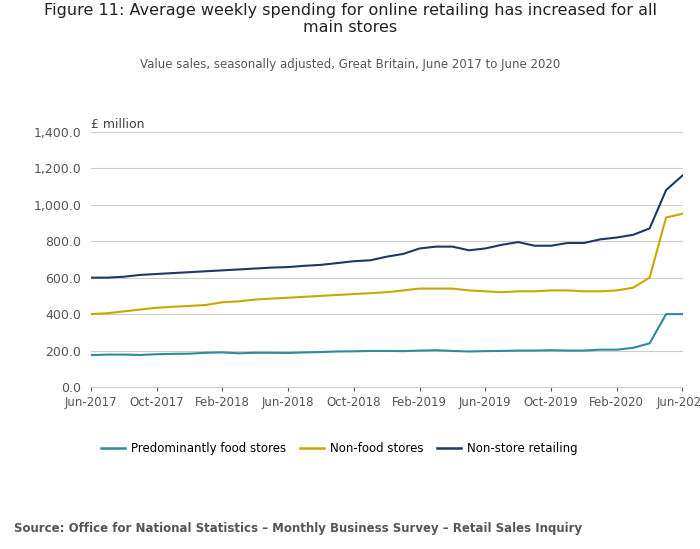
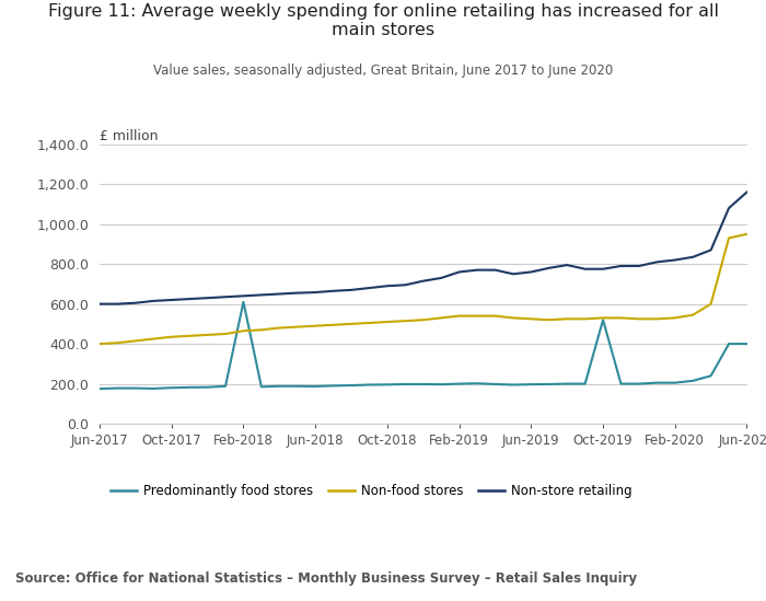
Predominantly food stores/Feb-2018: 190 -> 610
Predominantly food stores/Oct-2019: 200 -> 520
